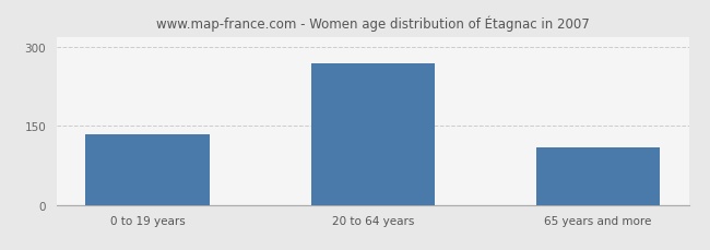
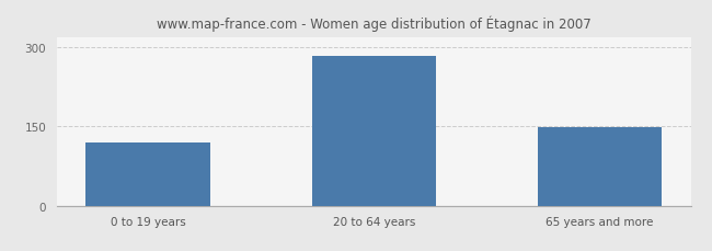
0 to 19 years: 135 -> 120
20 to 64 years: 270 -> 283
65 years and more: 110 -> 148
